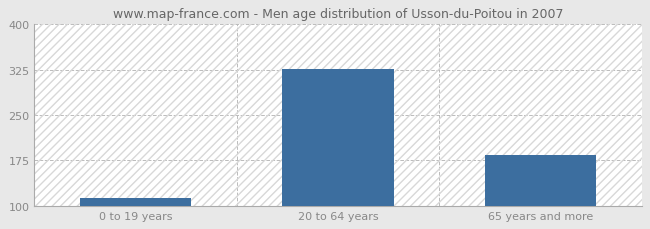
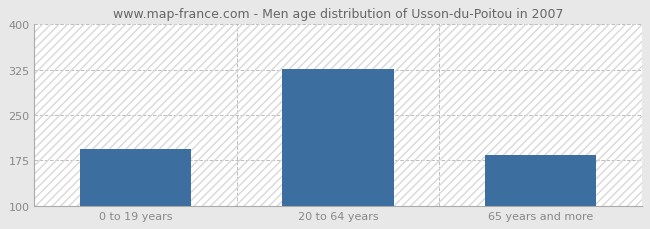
0 to 19 years: 113 -> 194
